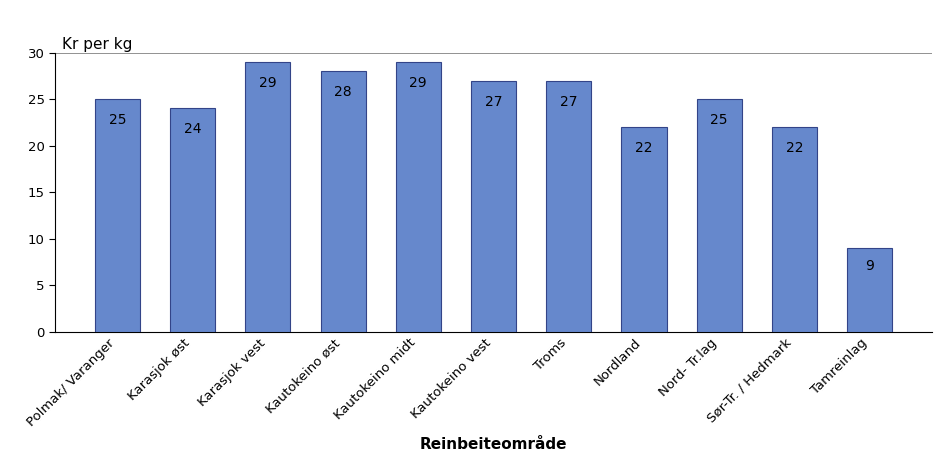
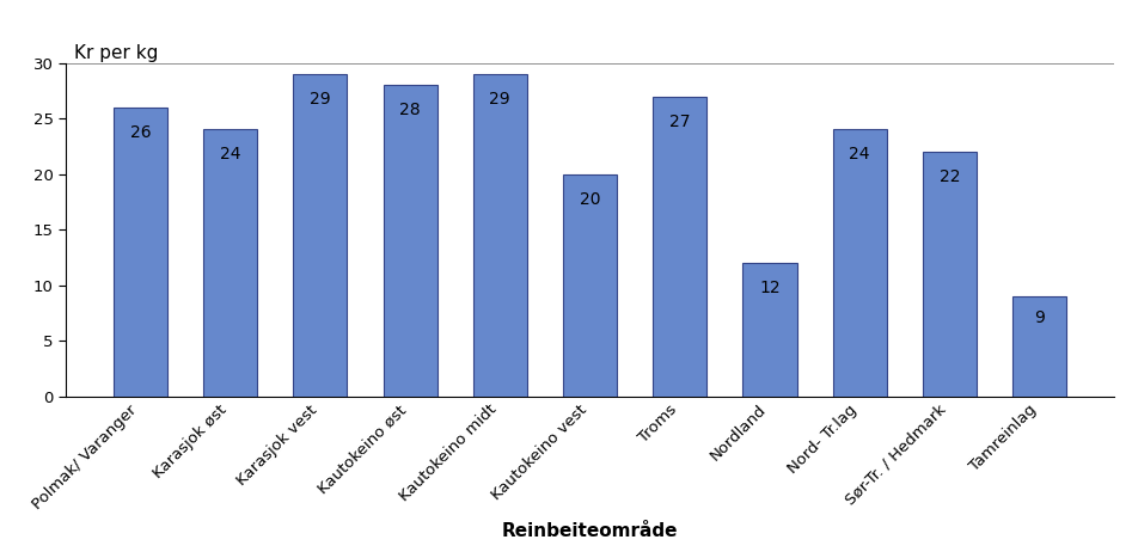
Polmak/ Varanger: 25 -> 26
Kautokeino vest: 27 -> 20
Nordland: 22 -> 12
Nord- Tr.lag: 25 -> 24
